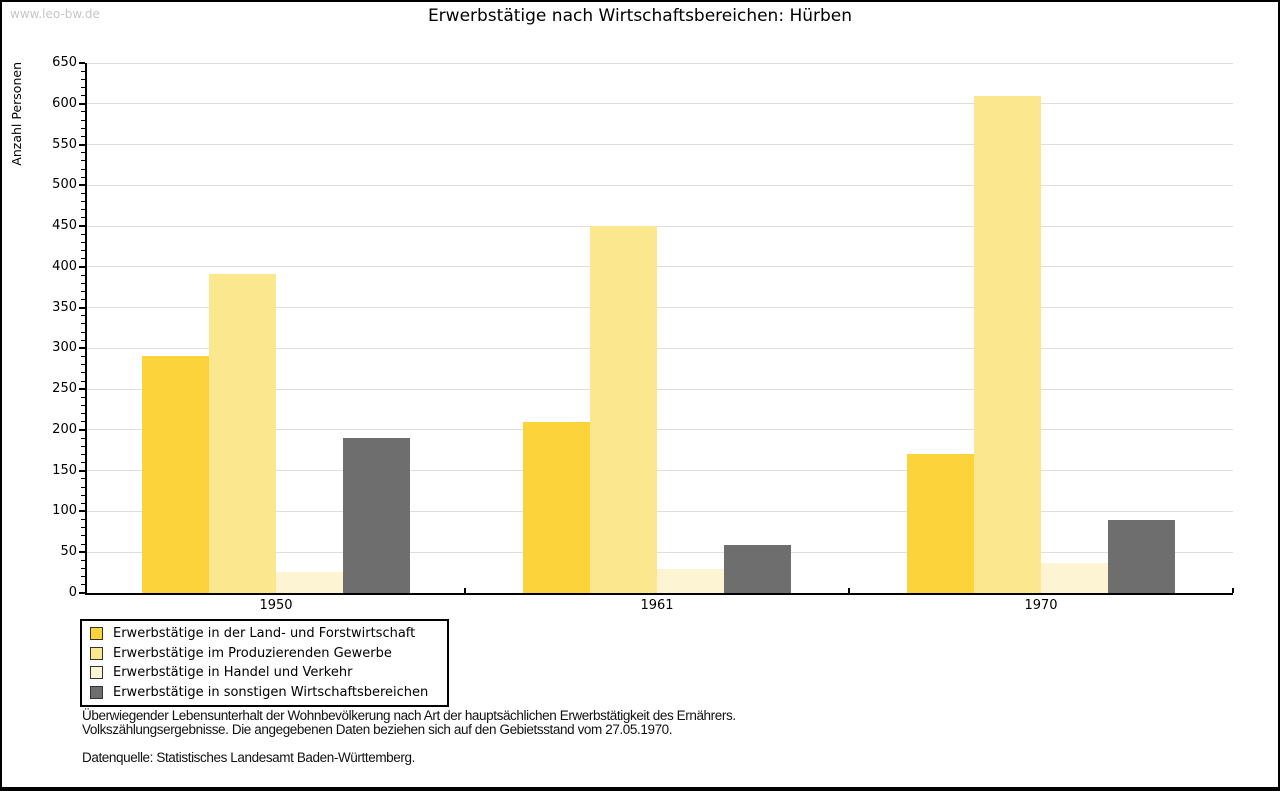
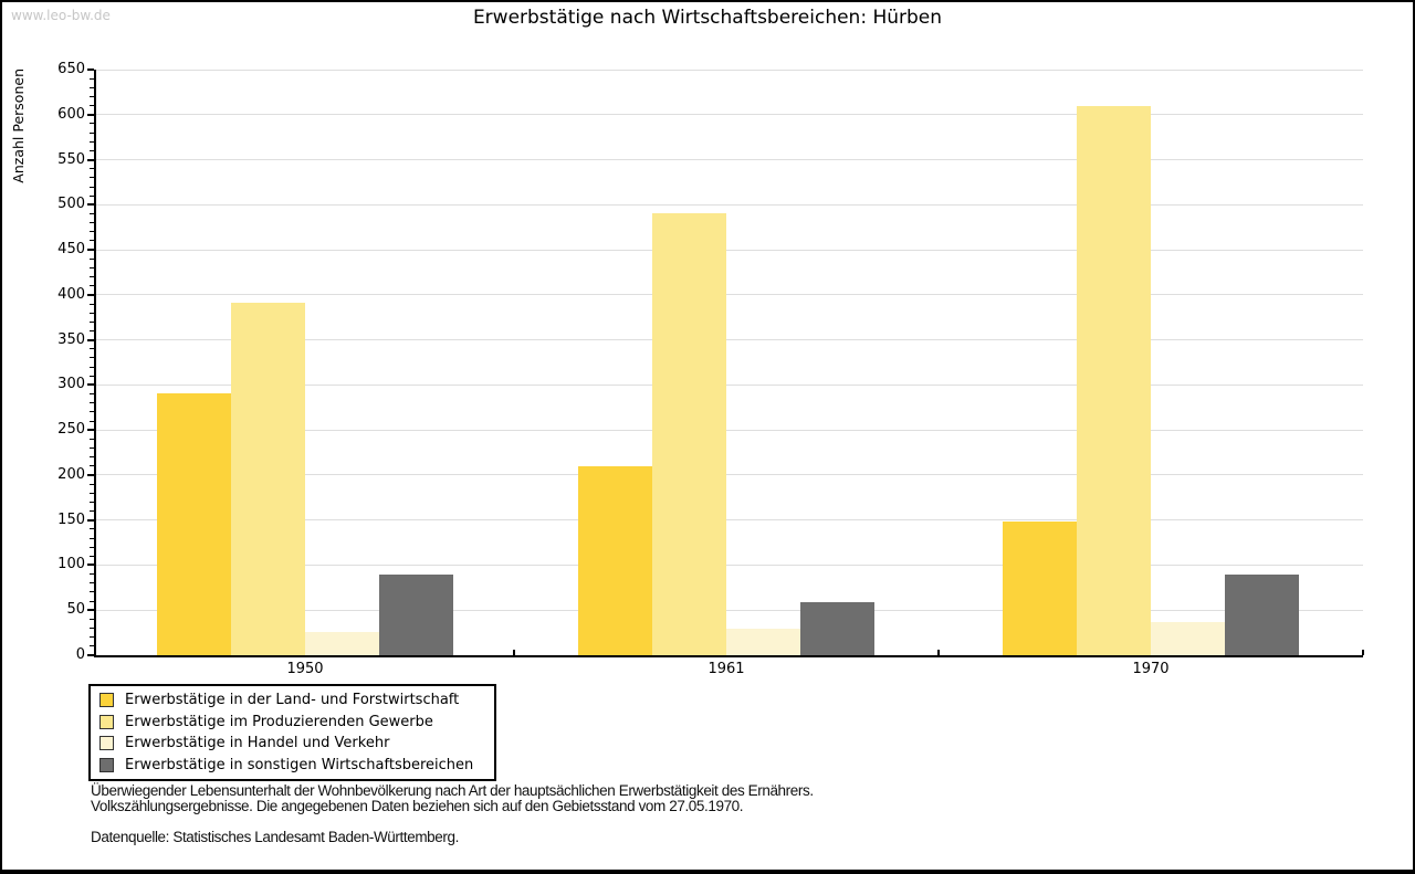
Erwerbstätige in sonstigen Wirtschaftsbereichen/1950: 190 -> 90
Erwerbstätige im Produzierenden Gewerbe/1961: 450 -> 490
Erwerbstätige in der Land- und Forstwirtschaft/1970: 170 -> 150
